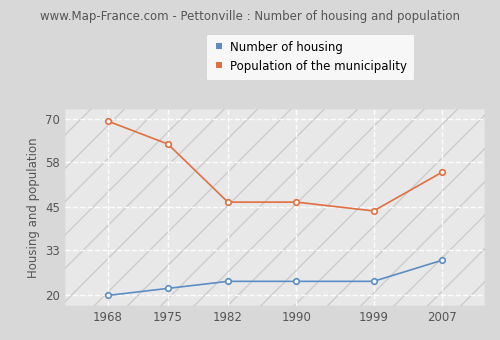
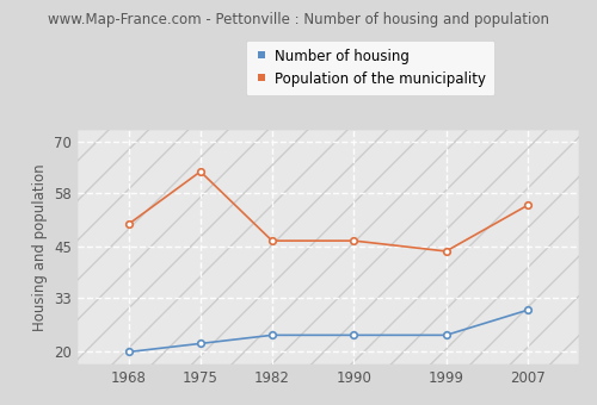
Population of the municipality/1968: 69.5 -> 50.5
